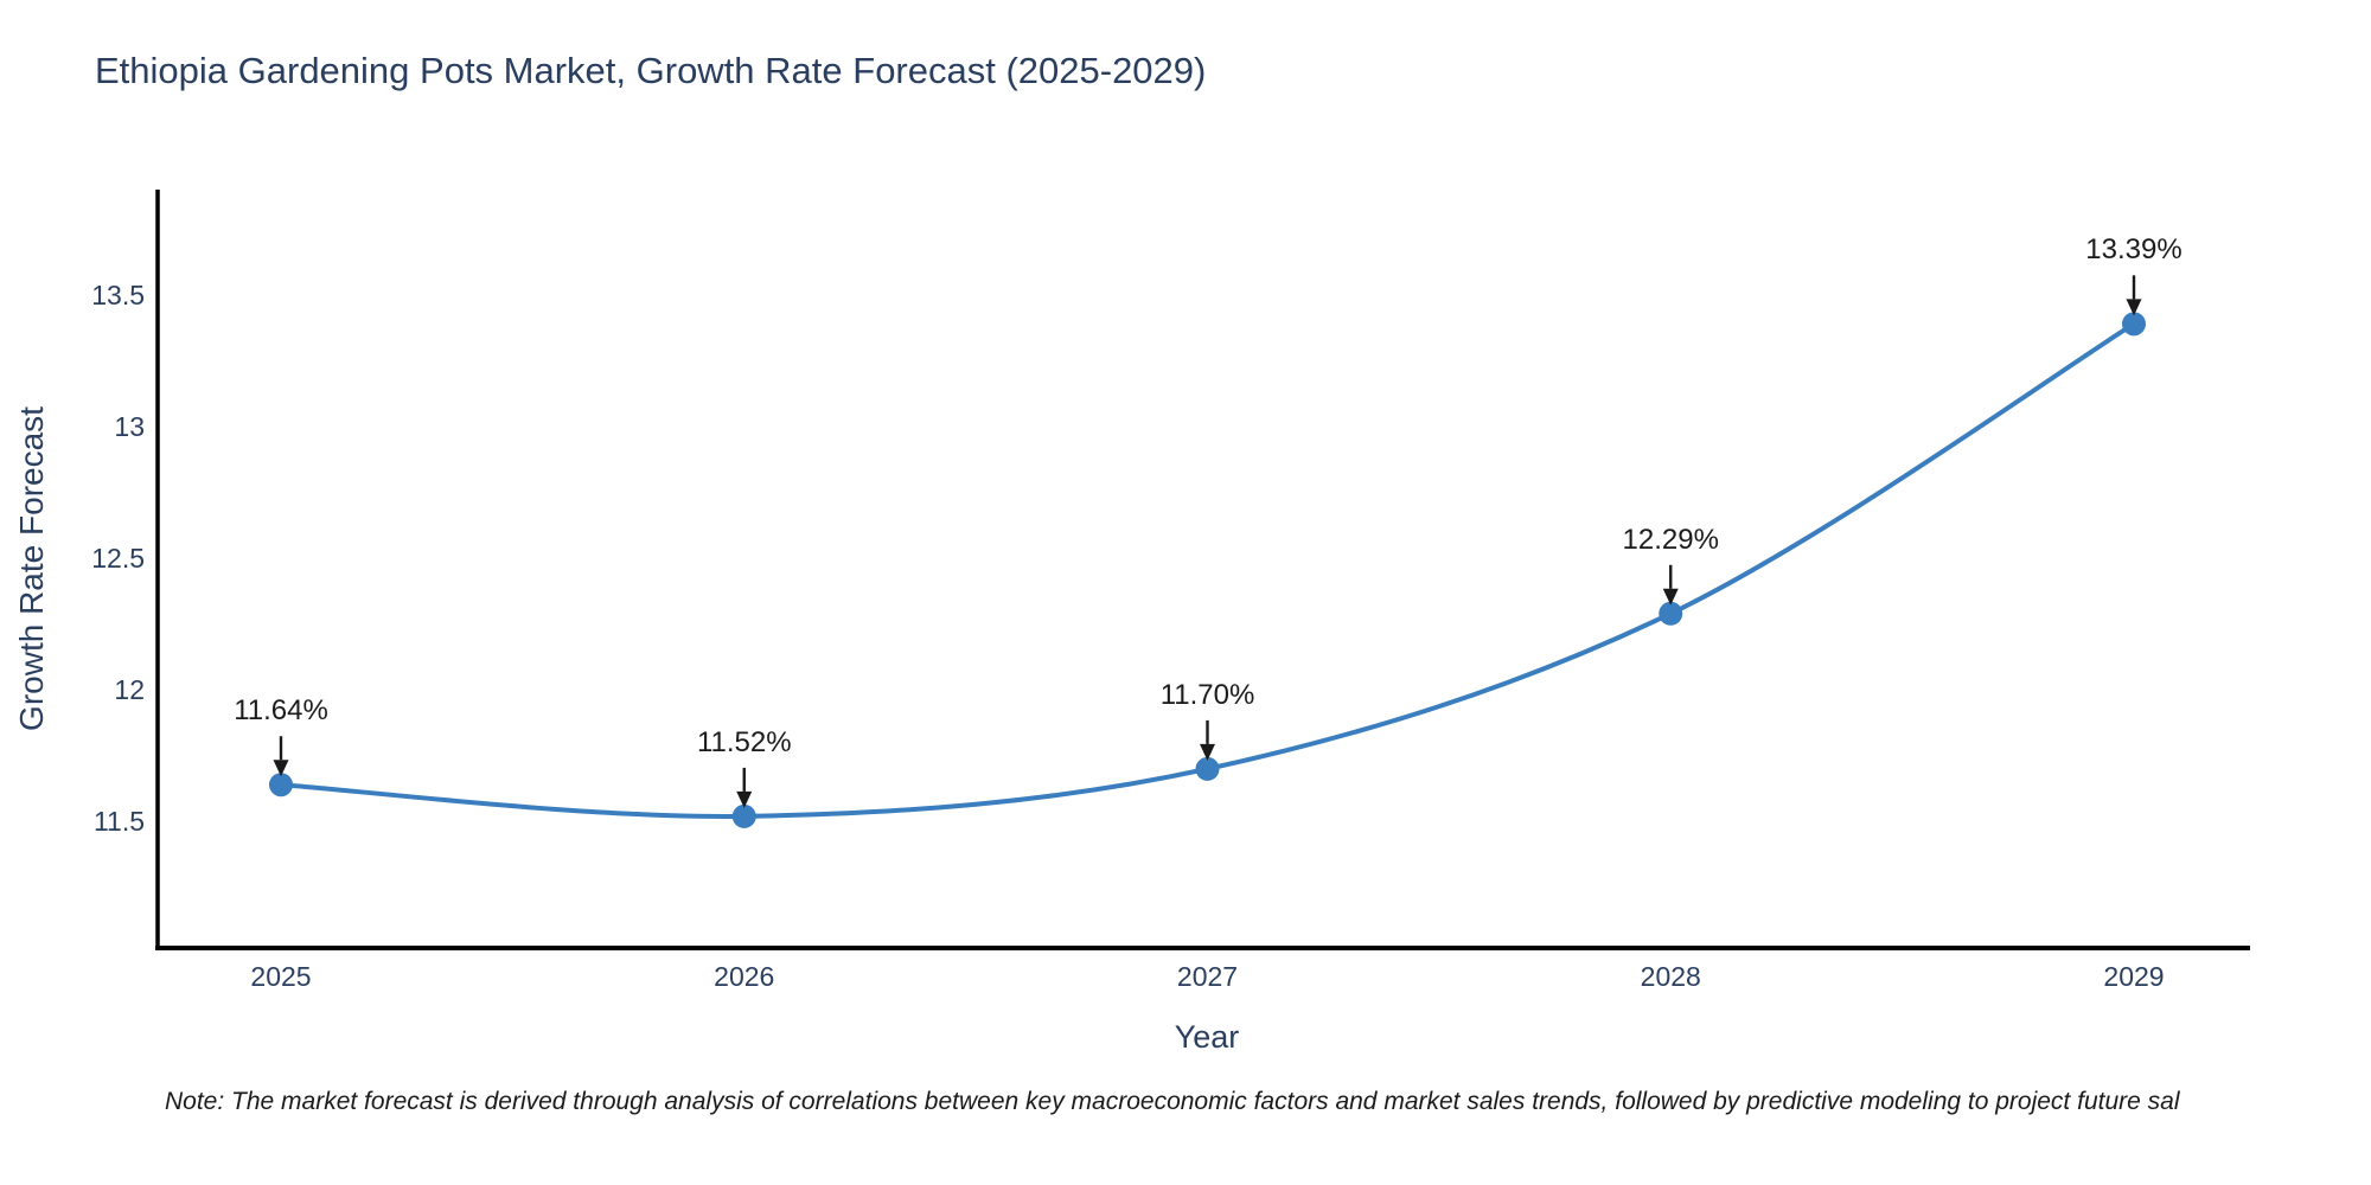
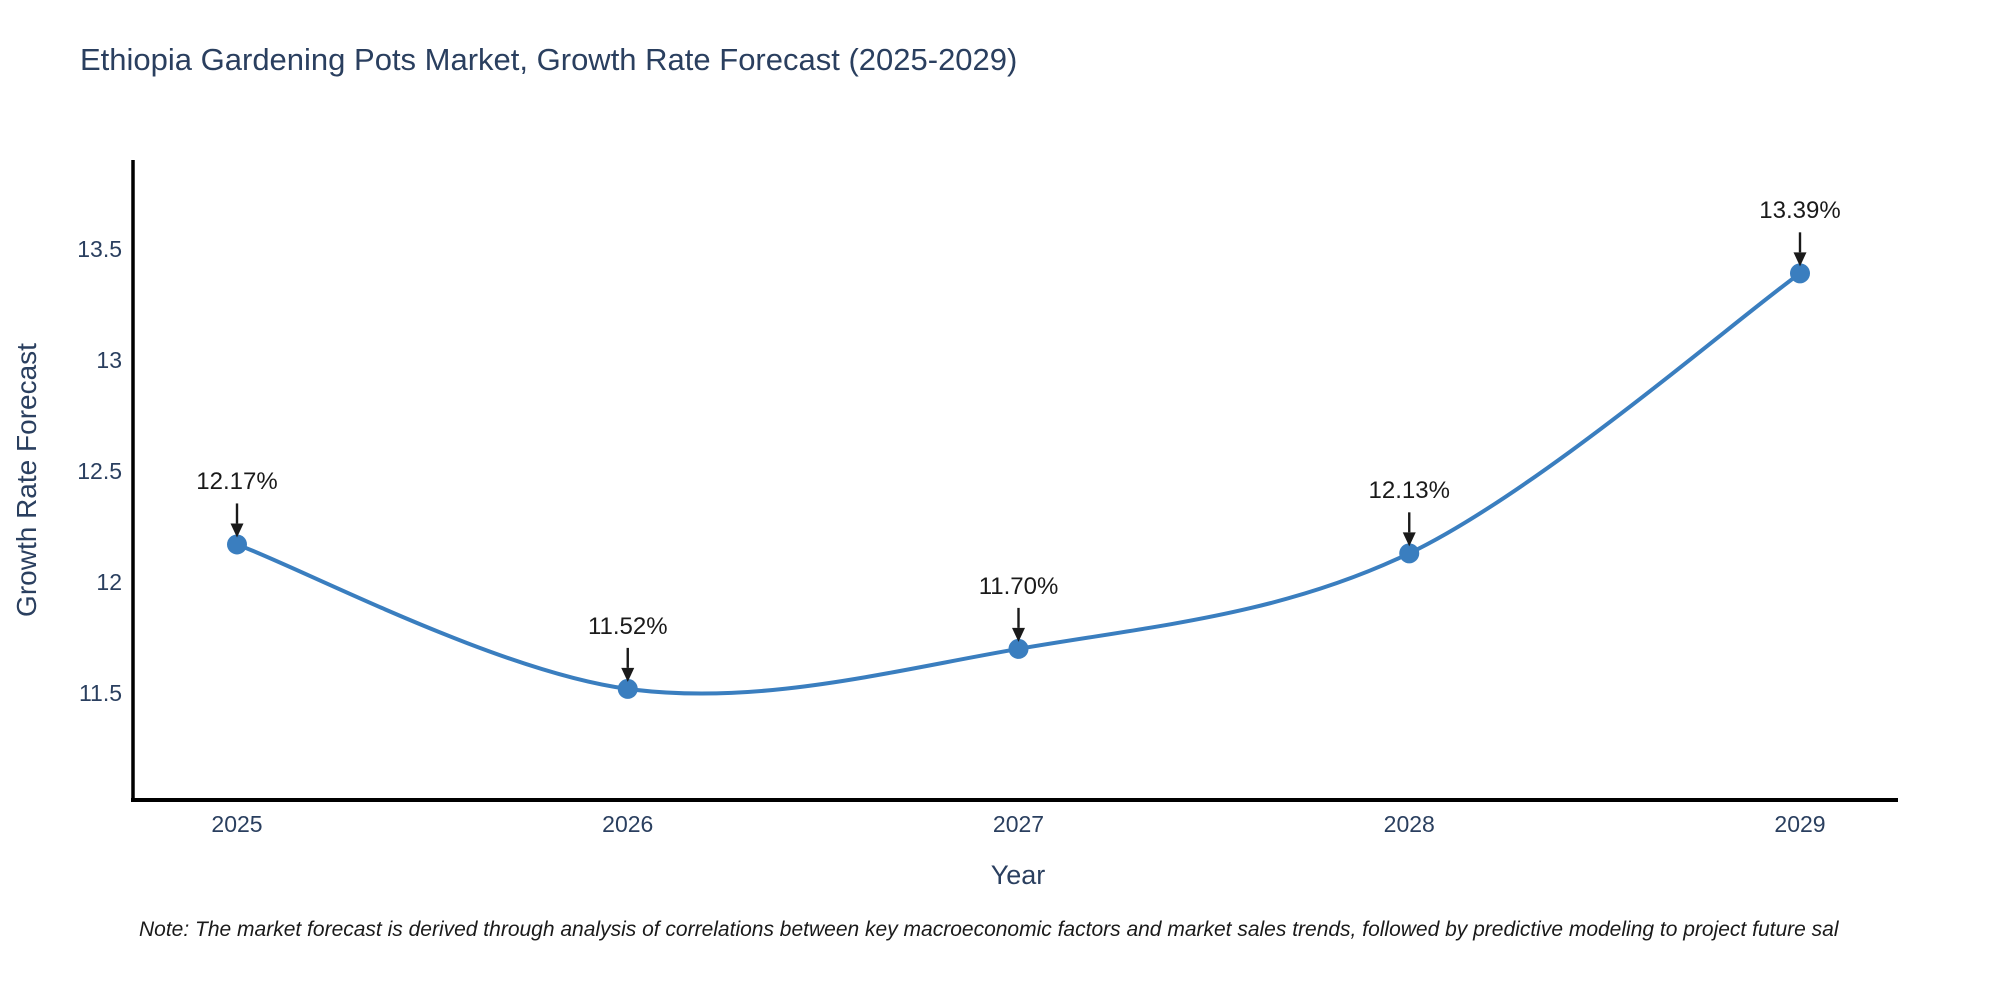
2025: 11.64% -> 12.17%
2028: 12.29% -> 12.13%
